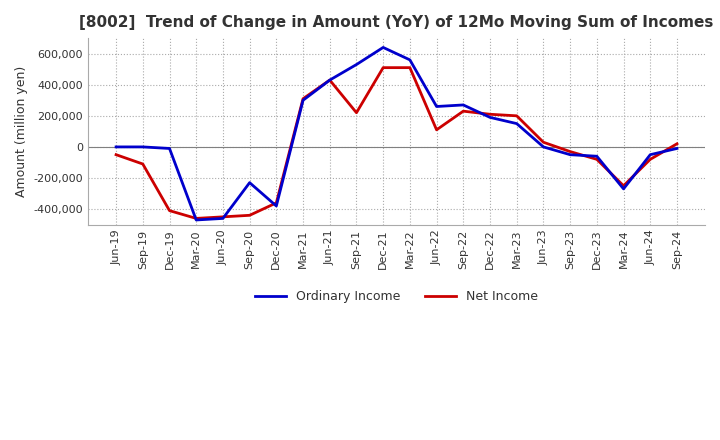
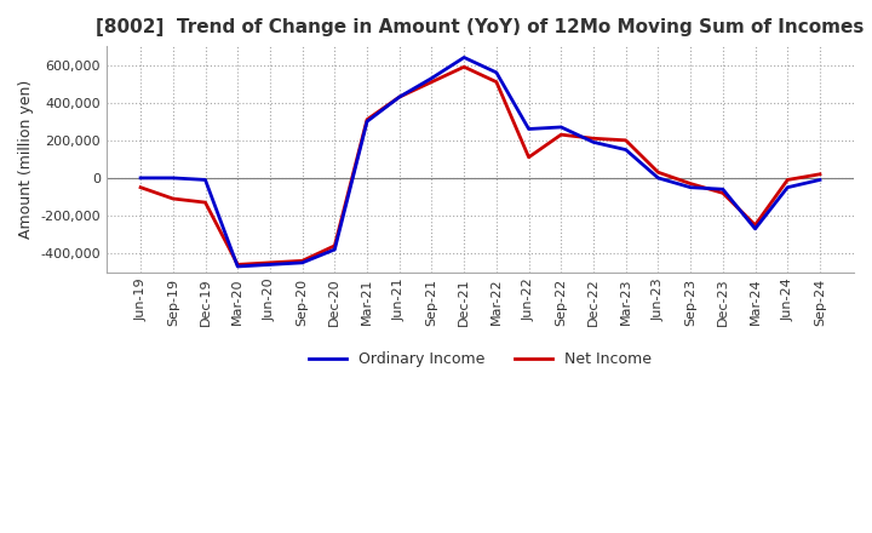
Net Income/Dec-19: -410,000 -> -130,000
Ordinary Income/Sep-20: -230,000 -> -450,000
Net Income/Sep-21: 220,000 -> 510,000
Net Income/Dec-21: 510,000 -> 590,000
Net Income/Jun-24: -80,000 -> -10,000
